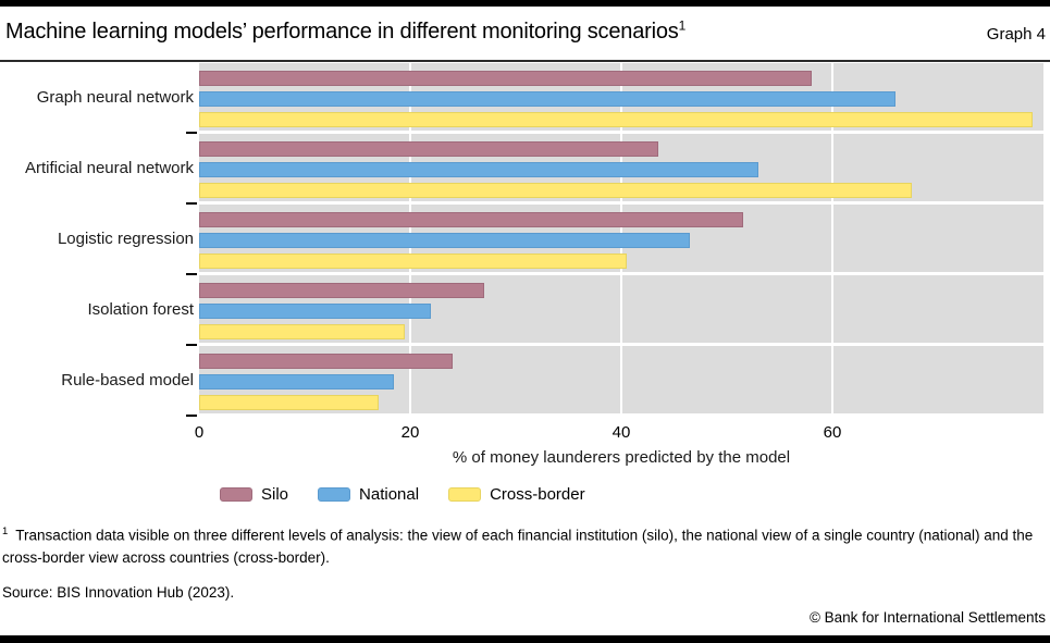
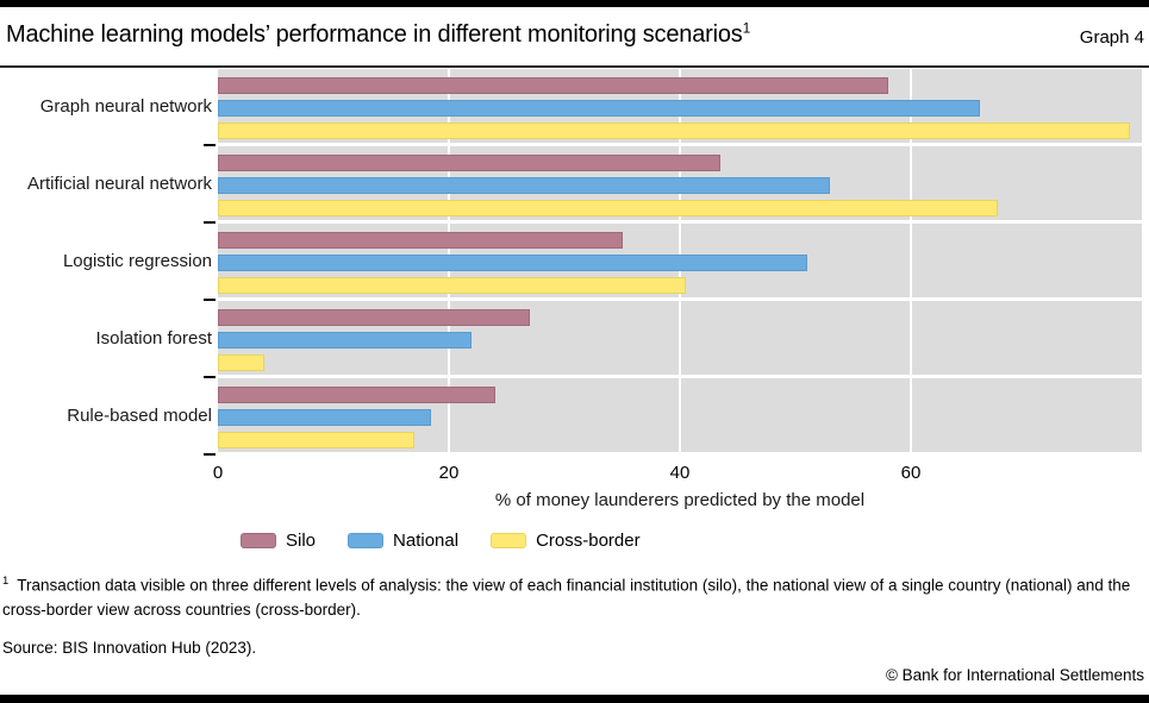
Silo/Logistic regression: 52 -> 35
National/Logistic regression: 46 -> 51
Cross-border/Isolation forest: 20 -> 4
